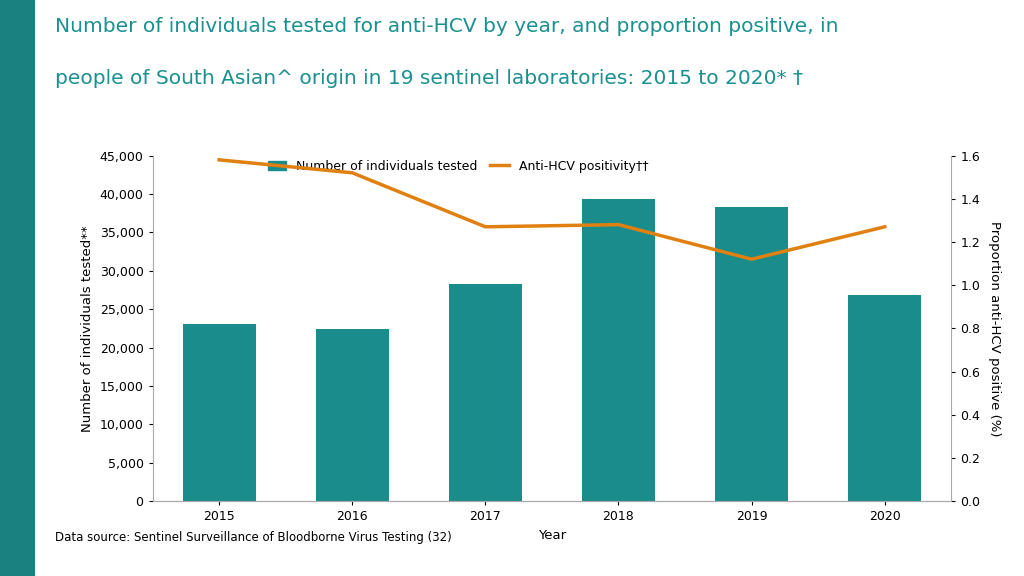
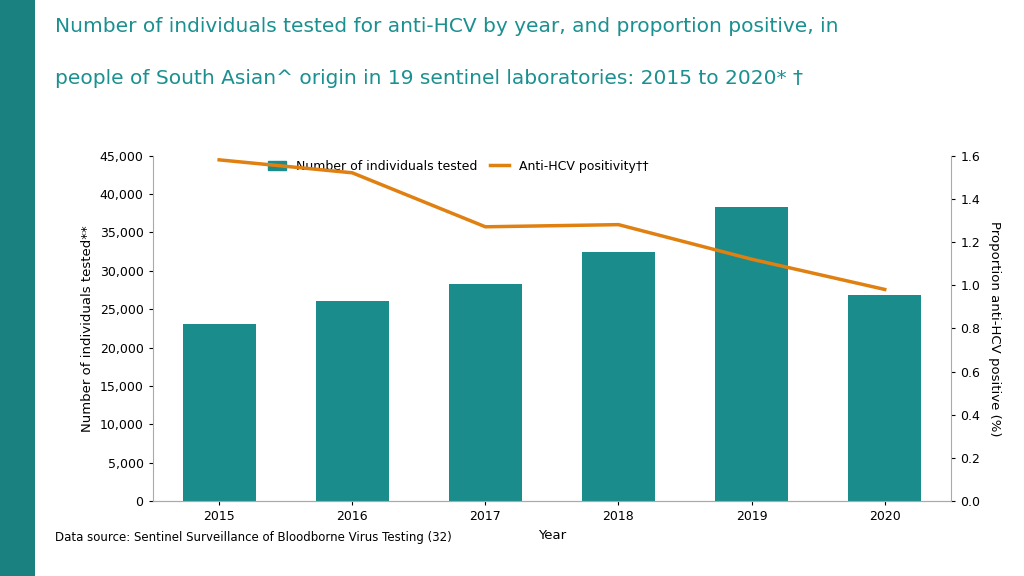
Number of individuals tested/2016: 22,400 -> 26,100
Number of individuals tested/2018: 39,400 -> 32,400
Anti-HCV positivity††/2020: 1.27 -> 0.98
